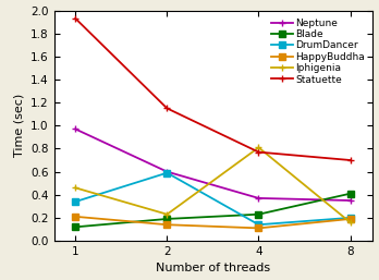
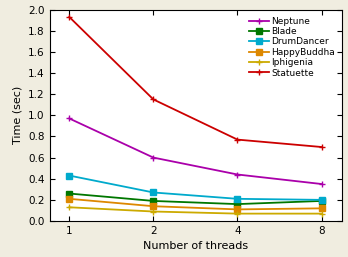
Blade/1: 0.12 -> 0.26
DrumDancer/1: 0.34 -> 0.43
Iphigenia/1: 0.46 -> 0.13
DrumDancer/2: 0.59 -> 0.27
Iphigenia/2: 0.23 -> 0.09
Neptune/4: 0.37 -> 0.44
Blade/4: 0.23 -> 0.16
DrumDancer/4: 0.14 -> 0.21
Iphigenia/4: 0.81 -> 0.07
Blade/8: 0.41 -> 0.19
HappyBuddha/8: 0.19 -> 0.12
Iphigenia/8: 0.16 -> 0.07
